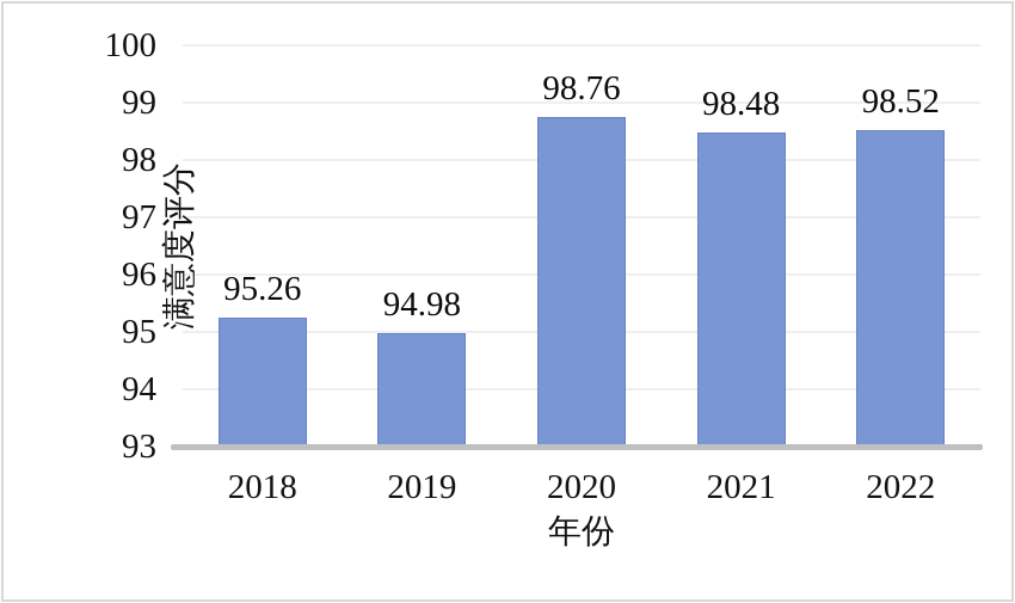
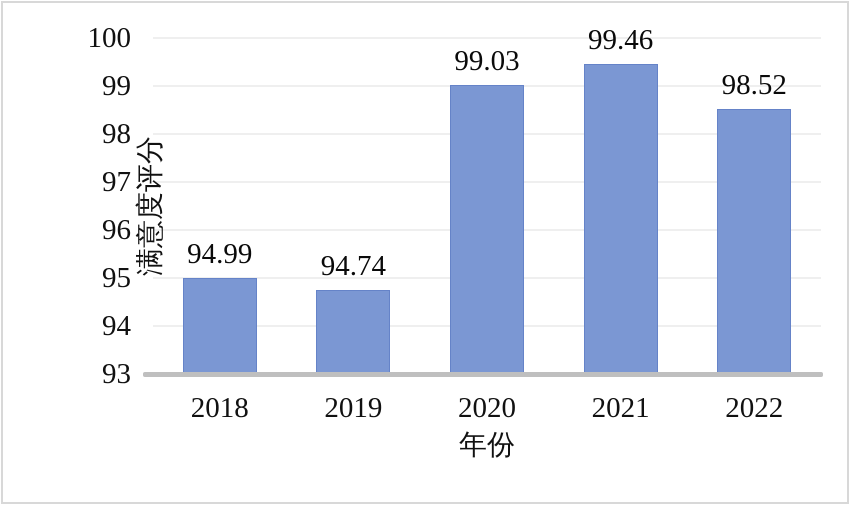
2018: 95.26 -> 94.99
2019: 94.98 -> 94.74
2020: 98.76 -> 99.03
2021: 98.48 -> 99.46
